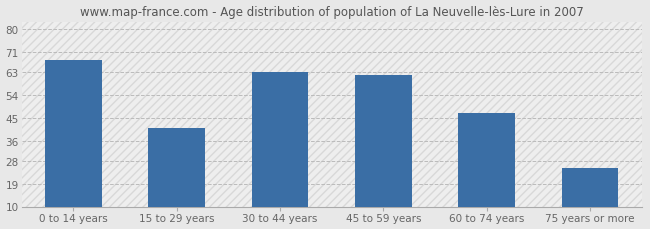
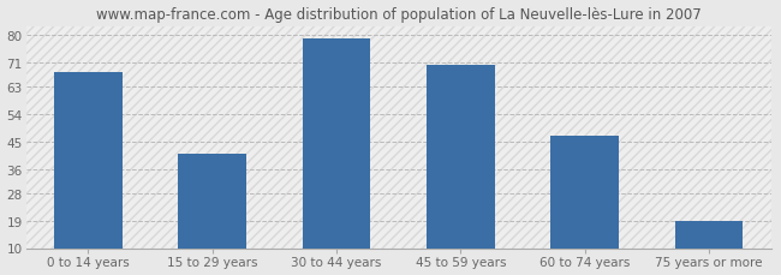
30 to 44 years: 63 -> 79
45 to 59 years: 62 -> 70
75 years or more: 25 -> 19
